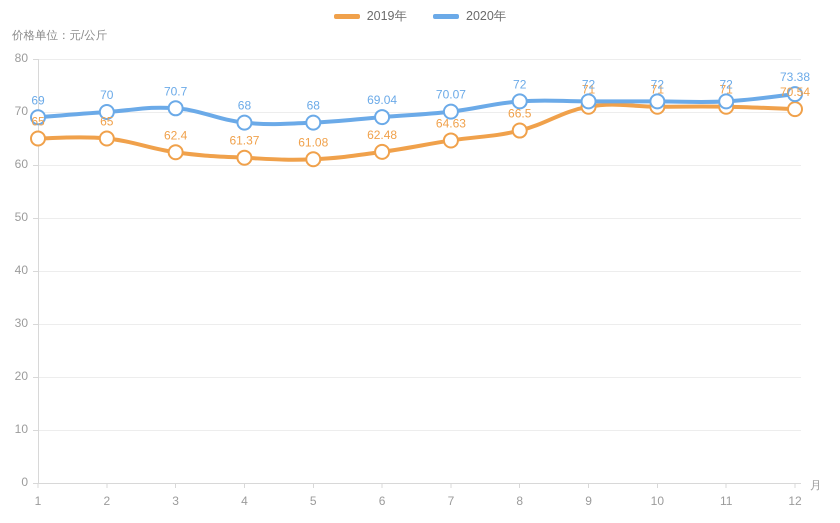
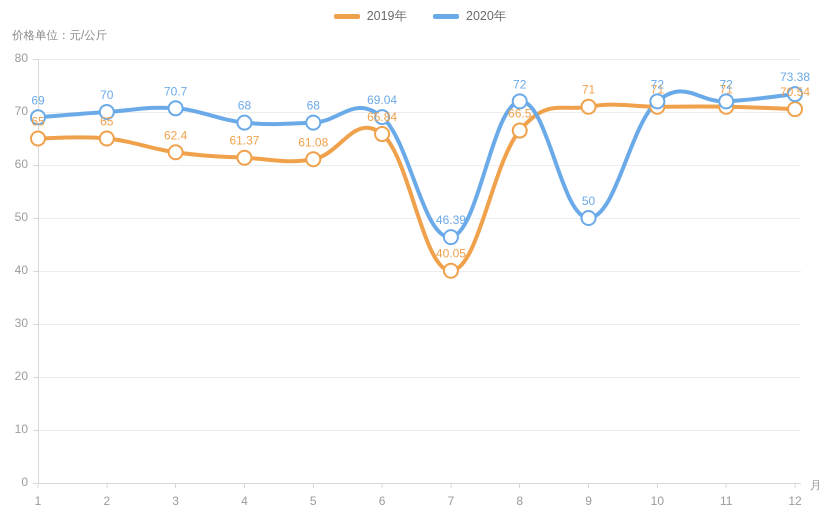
2019年/6: 62.48 -> 65.84
2019年/7: 64.63 -> 40.05
2020年/7: 70.07 -> 46.39
2020年/9: 72 -> 50
